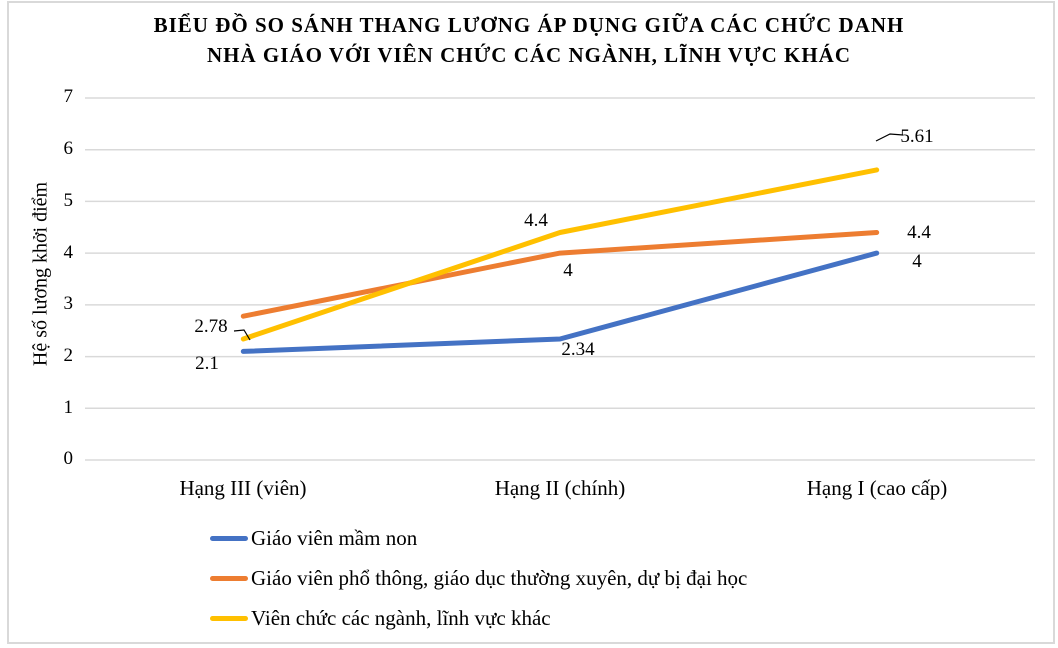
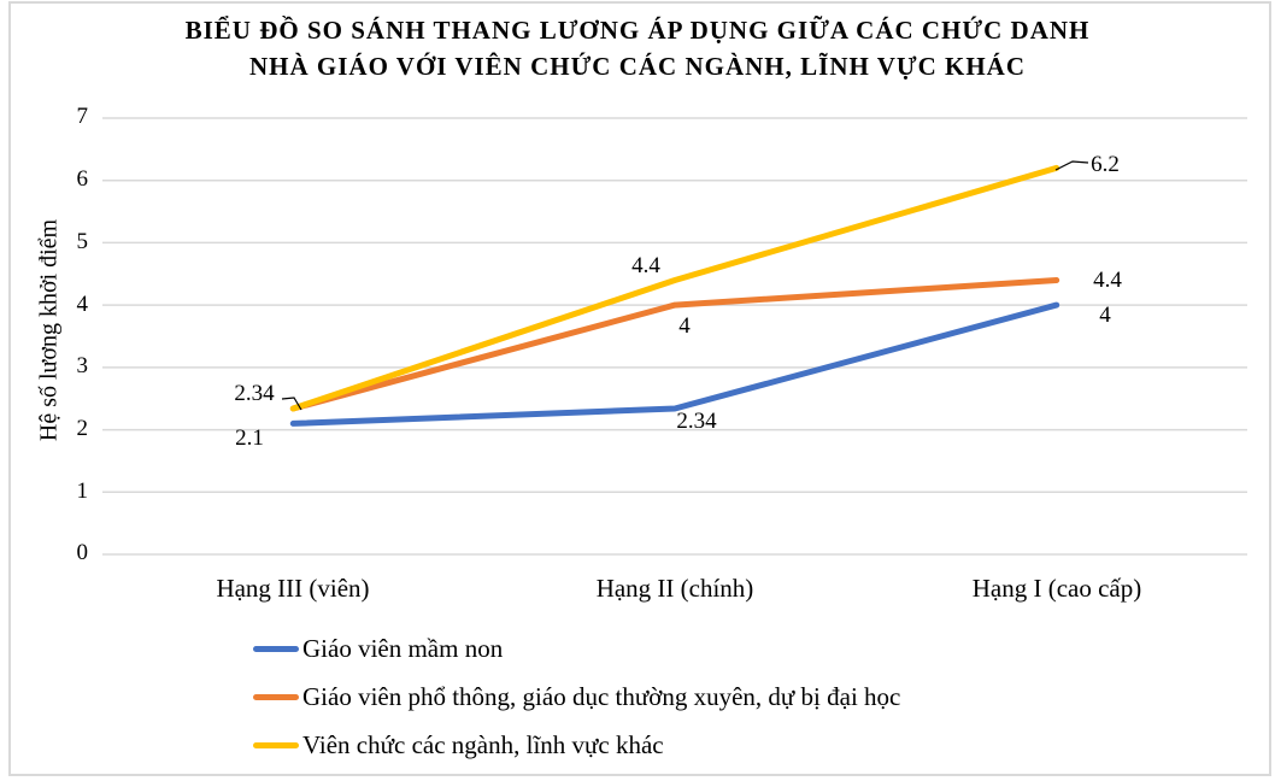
Giáo viên phổ thông, giáo dục thường xuyên, dự bị đại học/Hạng III (viên): 2.78 -> 2.34
Viên chức các ngành, lĩnh vực khác/Hạng I (cao cấp): 5.61 -> 6.2
